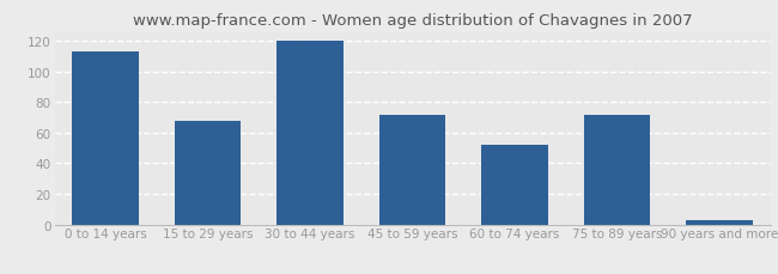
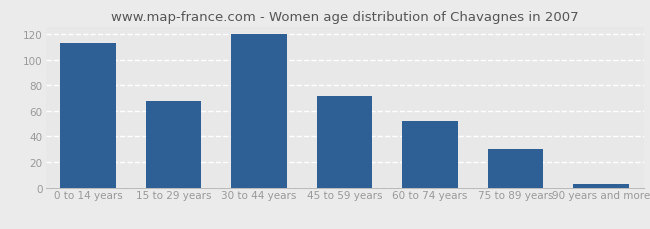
75 to 89 years: 72 -> 30
